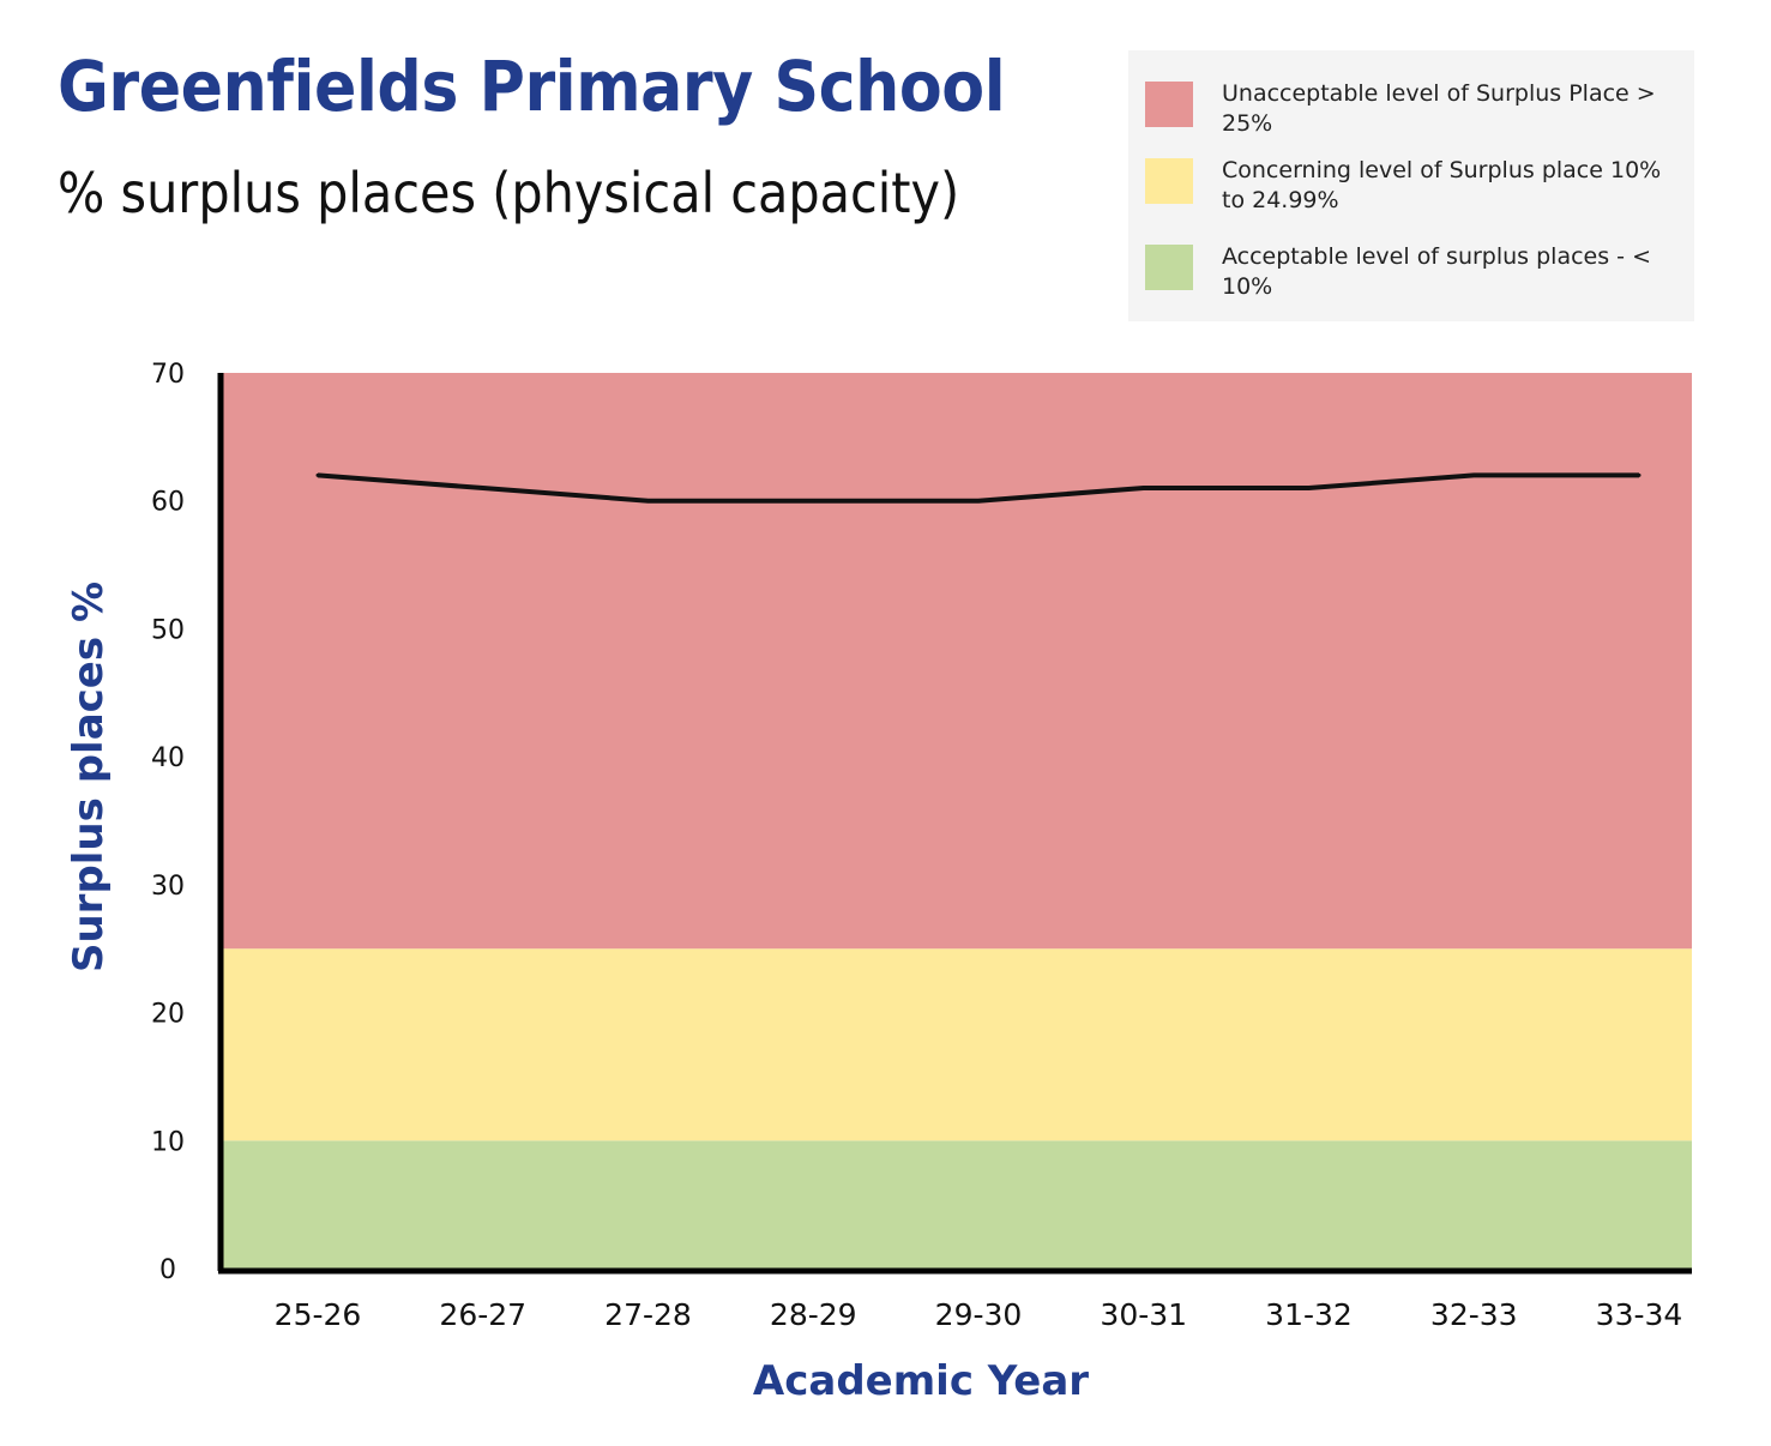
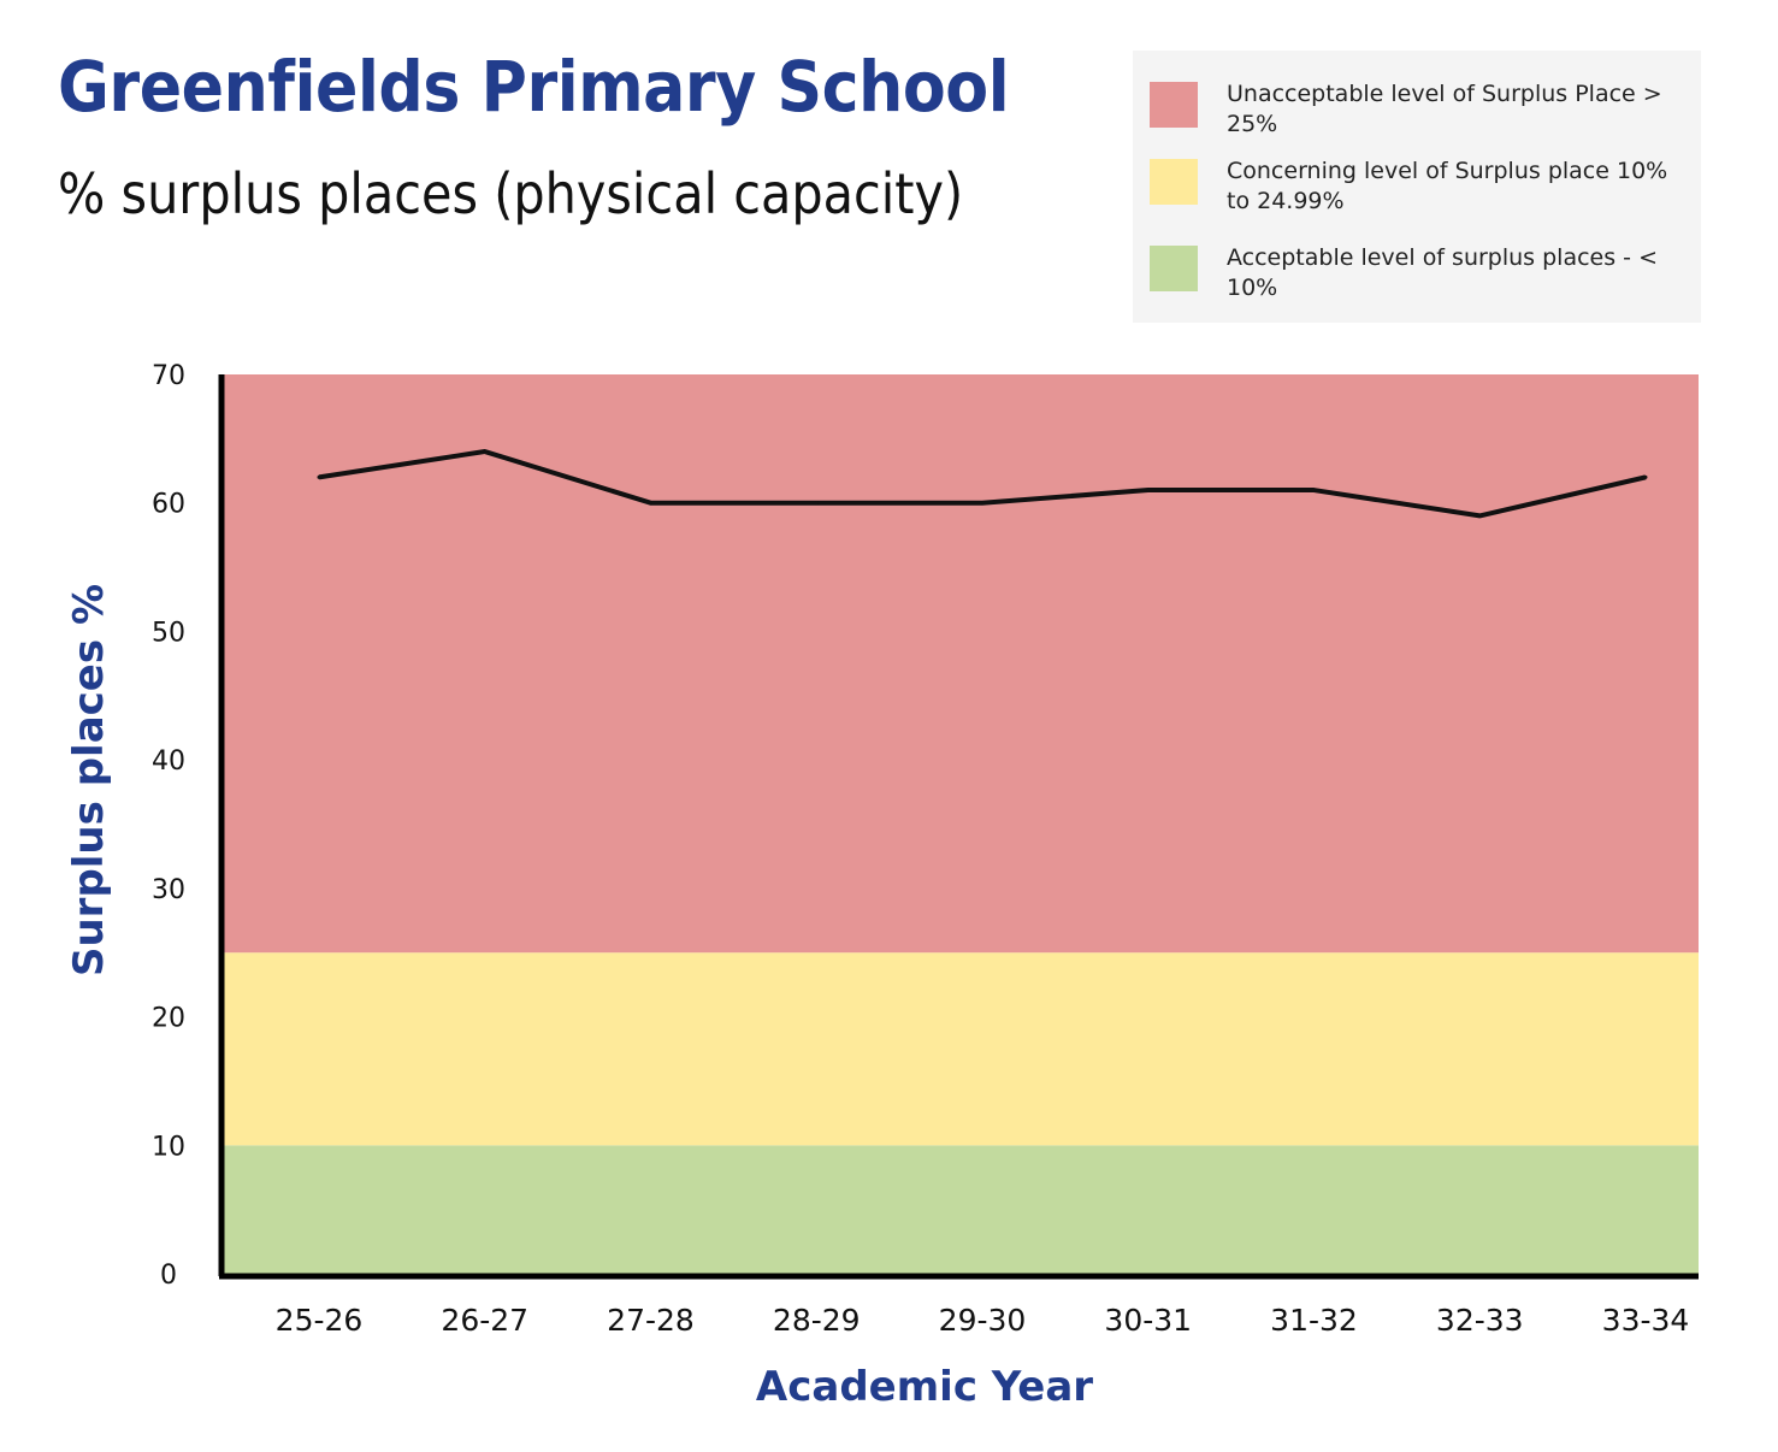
26-27: 61 -> 64
32-33: 62 -> 59
